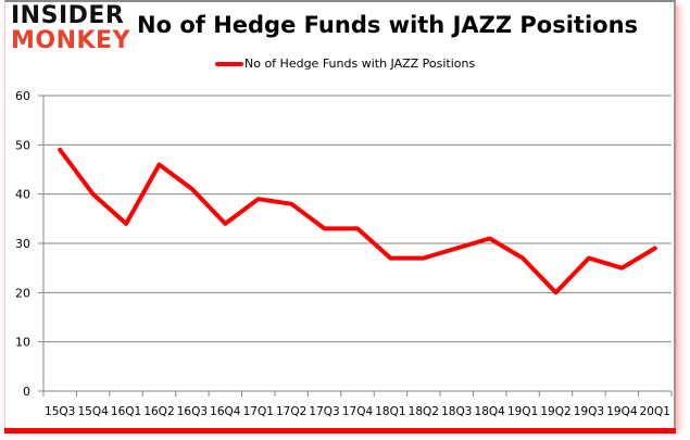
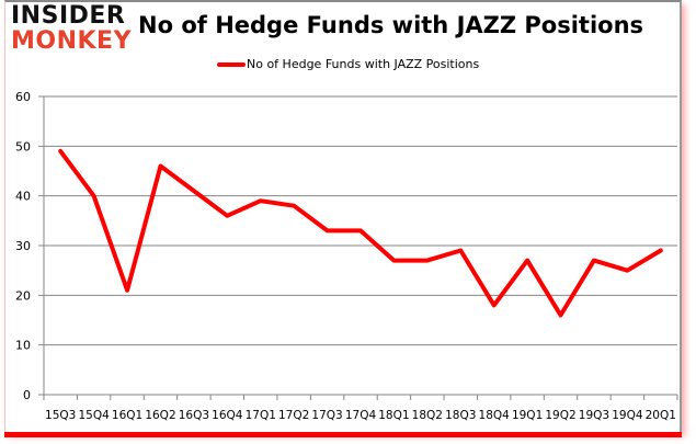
16Q1: 34 -> 21
16Q4: 34 -> 36
18Q4: 31 -> 18
19Q2: 20 -> 16
